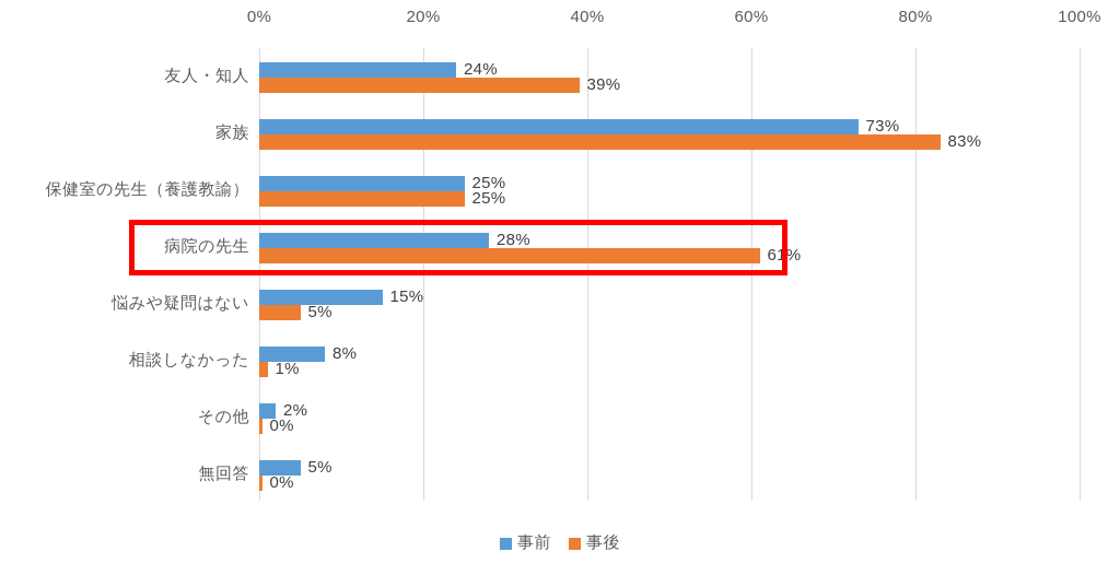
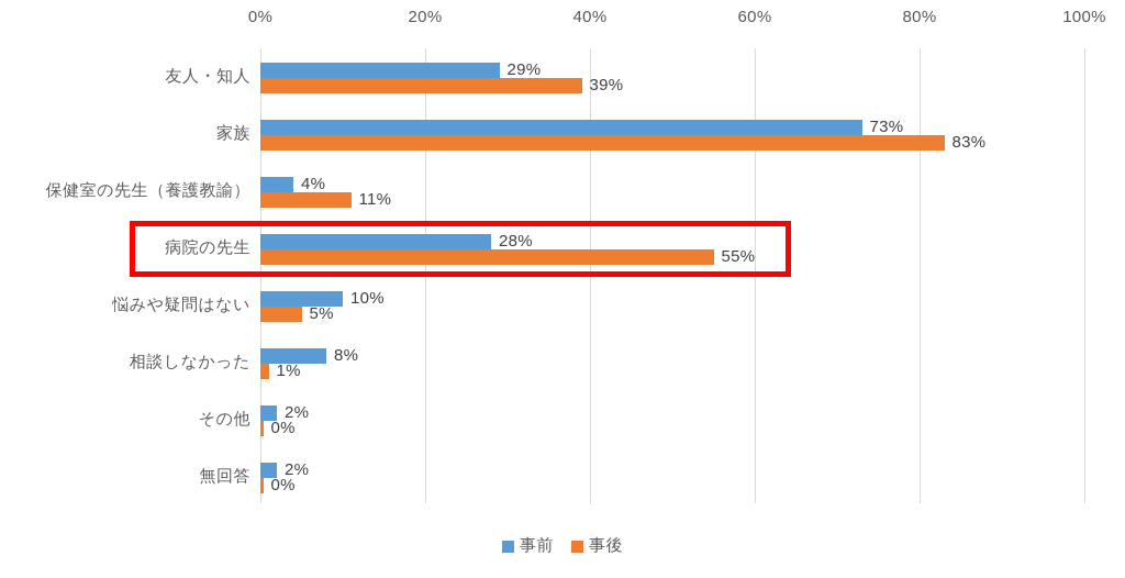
事前/友人・知人: 24% -> 29%
事前/保健室の先生（養護教諭）: 25% -> 4%
事後/保健室の先生（養護教諭）: 25% -> 11%
事後/病院の先生: 61% -> 55%
事前/悩みや疑問はない: 15% -> 10%
事前/無回答: 5% -> 2%
